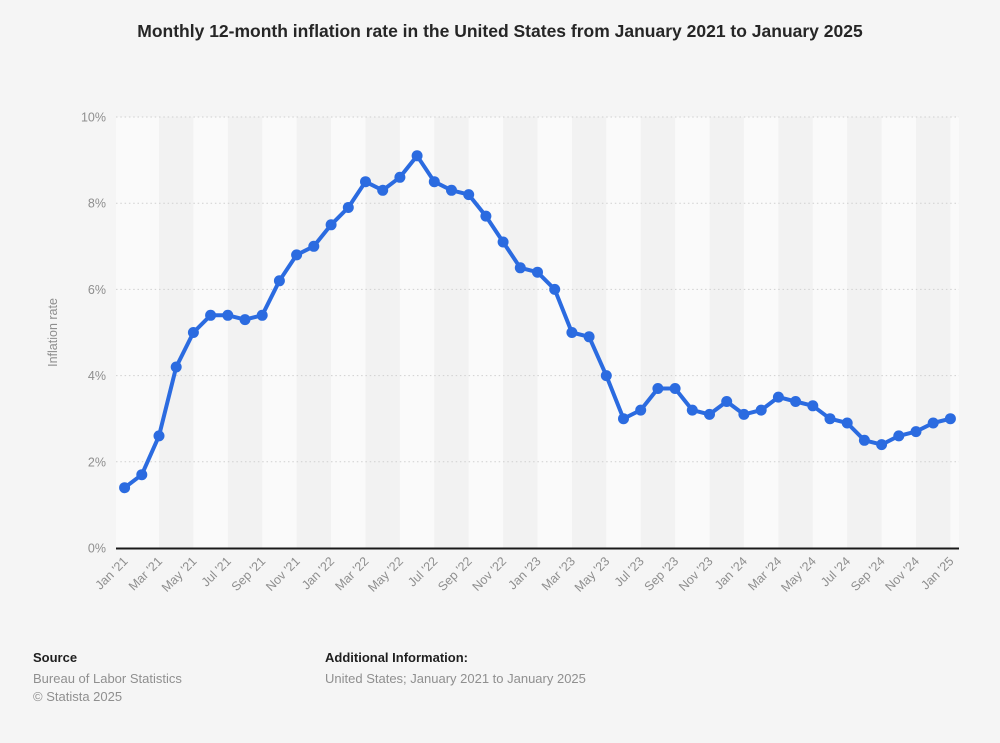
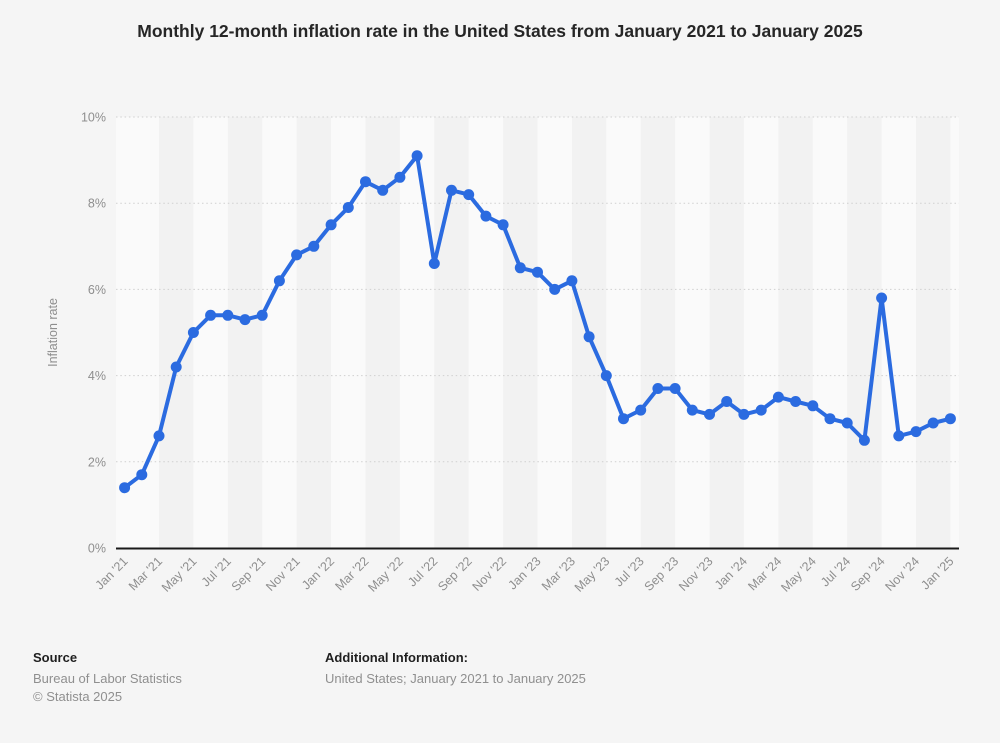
Jul '22: 8.5% -> 6.6%
Nov '22: 7.1% -> 7.5%
Mar '23: 5.0% -> 6.2%
Sep '24: 2.4% -> 5.8%
